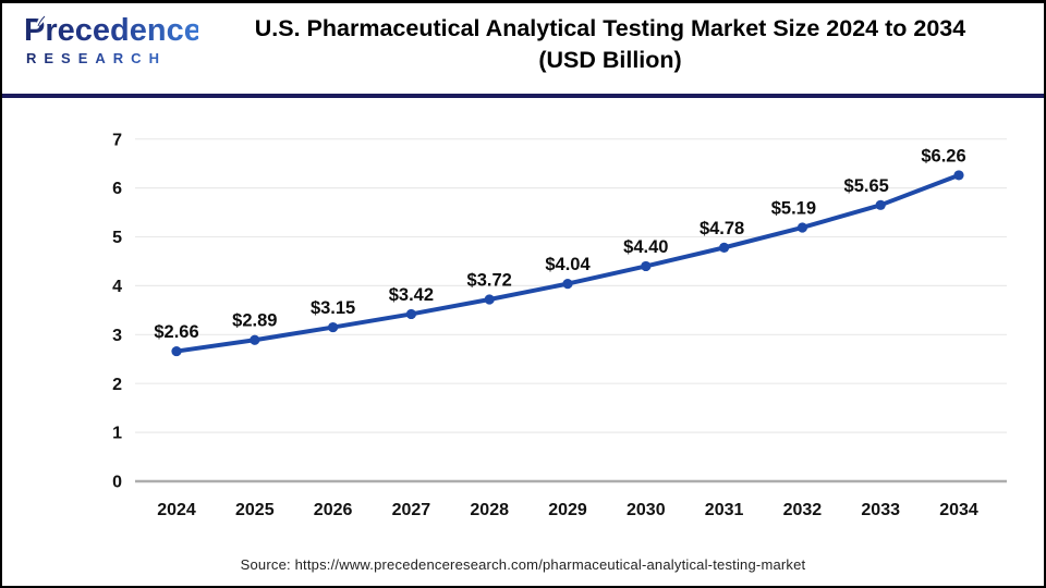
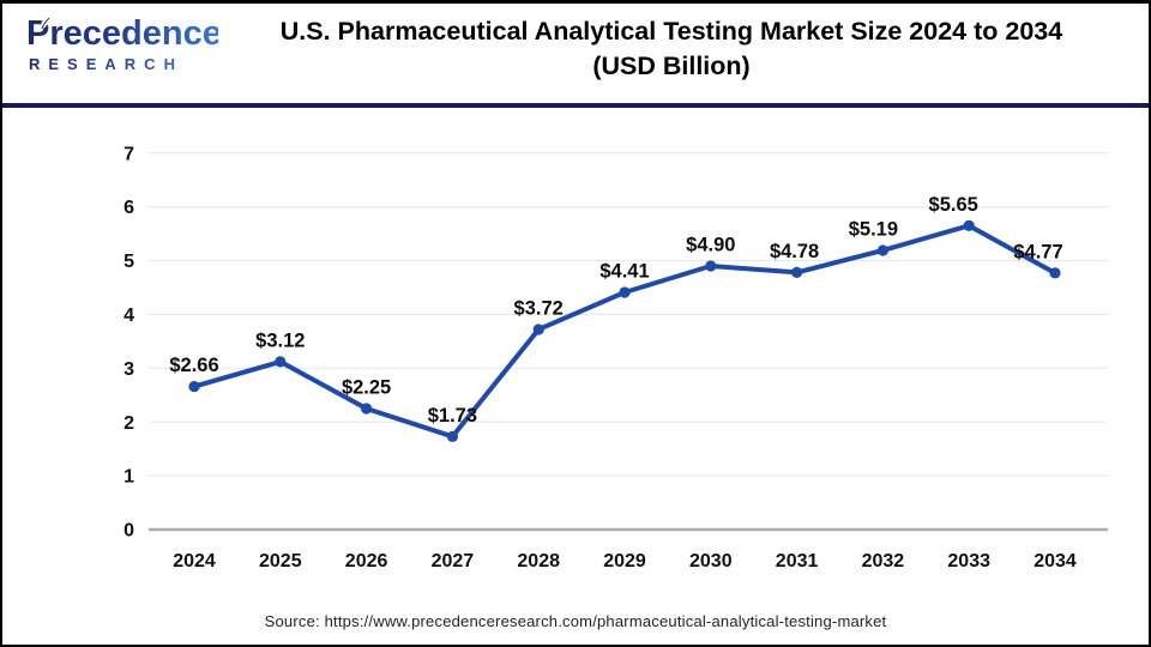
2025: $2.89 -> $3.12
2026: $3.15 -> $2.25
2027: $3.42 -> $1.73
2029: $4.04 -> $4.41
2030: $4.40 -> $4.90
2034: $6.26 -> $4.77
